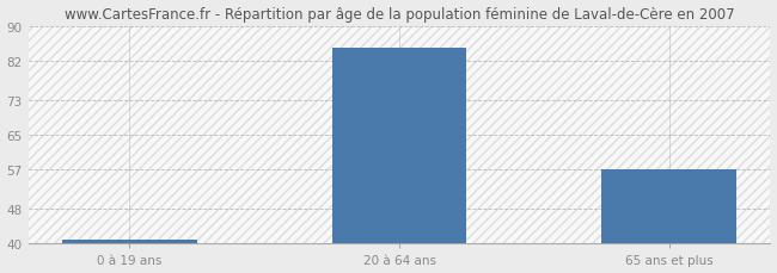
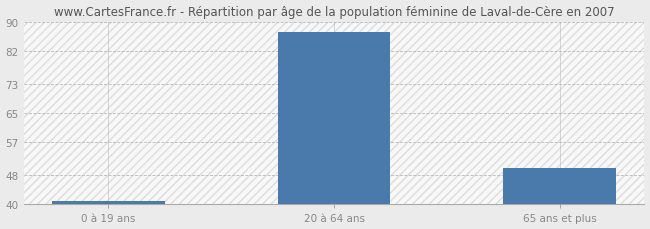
20 à 64 ans: 85 -> 87
65 ans et plus: 57 -> 50
